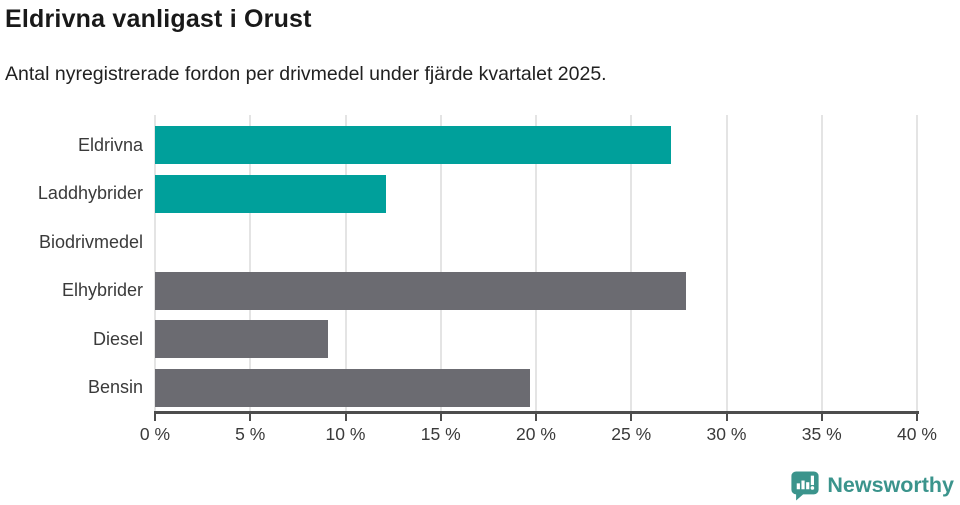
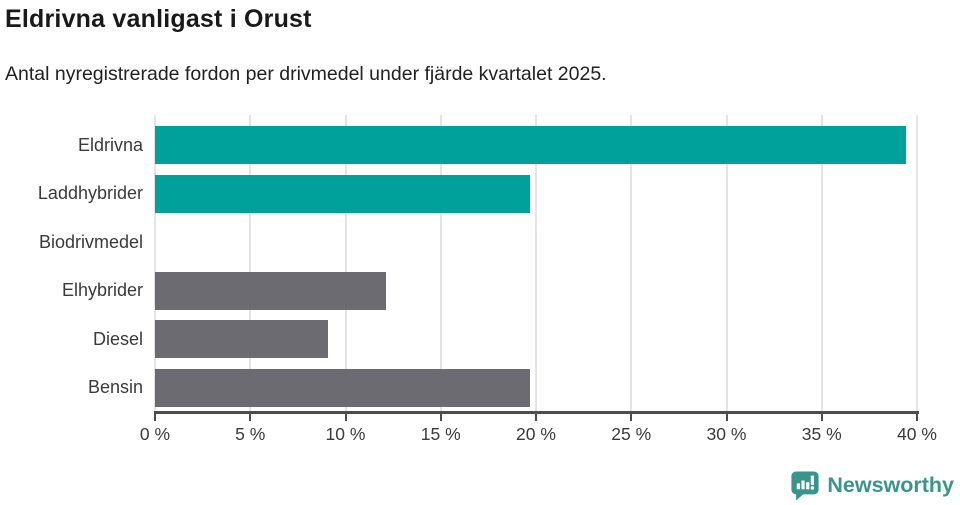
Eldrivna: 27.1% -> 39.4%
Laddhybrider: 12.1% -> 19.7%
Elhybrider: 27.9% -> 12.1%
